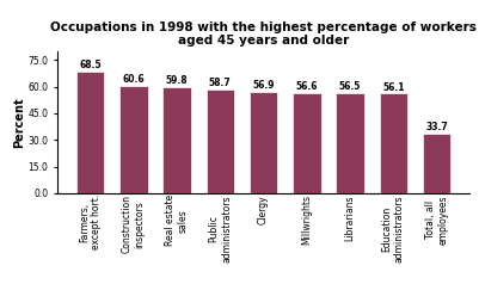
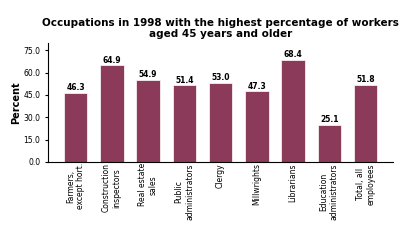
Farmers, except hort.: 68.5 -> 46.3
Construction inspectors: 60.6 -> 64.9
Real estate sales: 59.8 -> 54.9
Public administrators: 58.7 -> 51.4
Clergy: 56.9 -> 53.0
Millwrights: 56.6 -> 47.3
Librarians: 56.5 -> 68.4
Education administrators: 56.1 -> 25.1
Total, all employees: 33.7 -> 51.8
